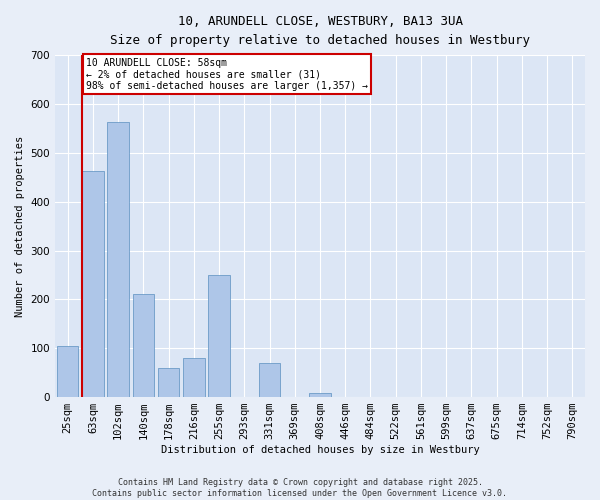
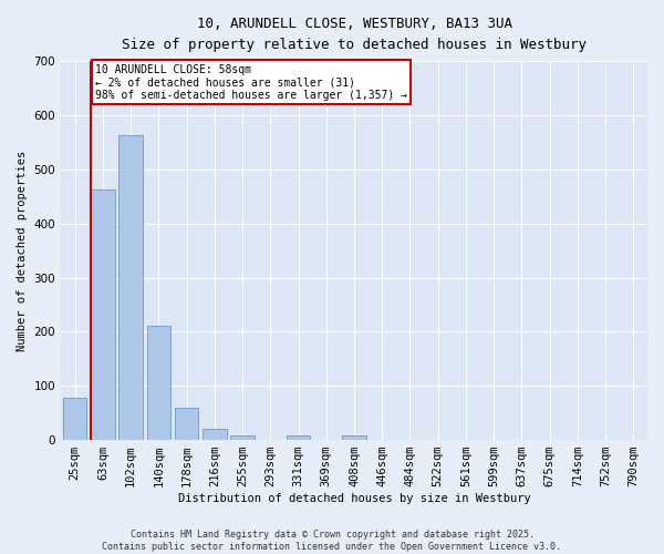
25sqm: 105 -> 78
216sqm: 80 -> 20
255sqm: 250 -> 8
331sqm: 70 -> 8
